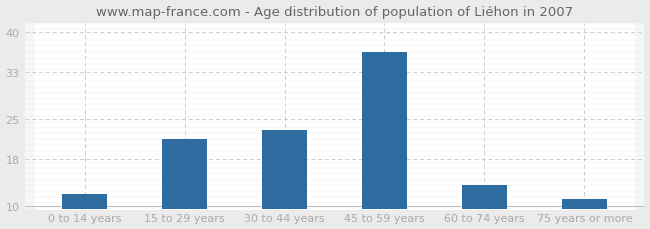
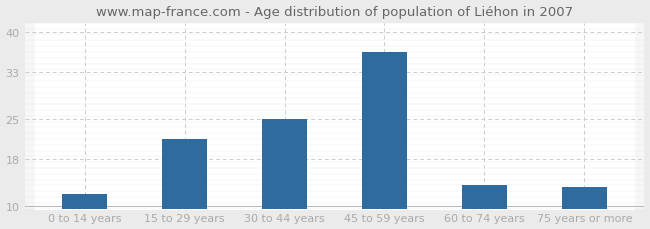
30 to 44 years: 23.0 -> 25.0
75 years or more: 11.2 -> 13.2
